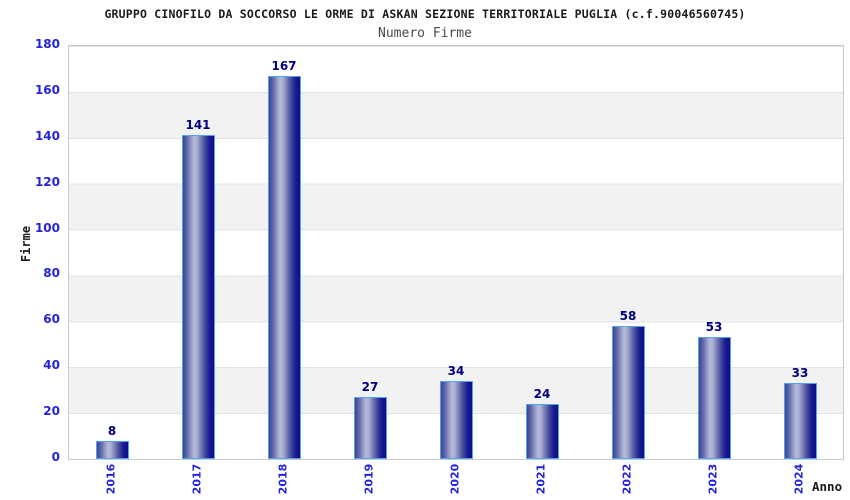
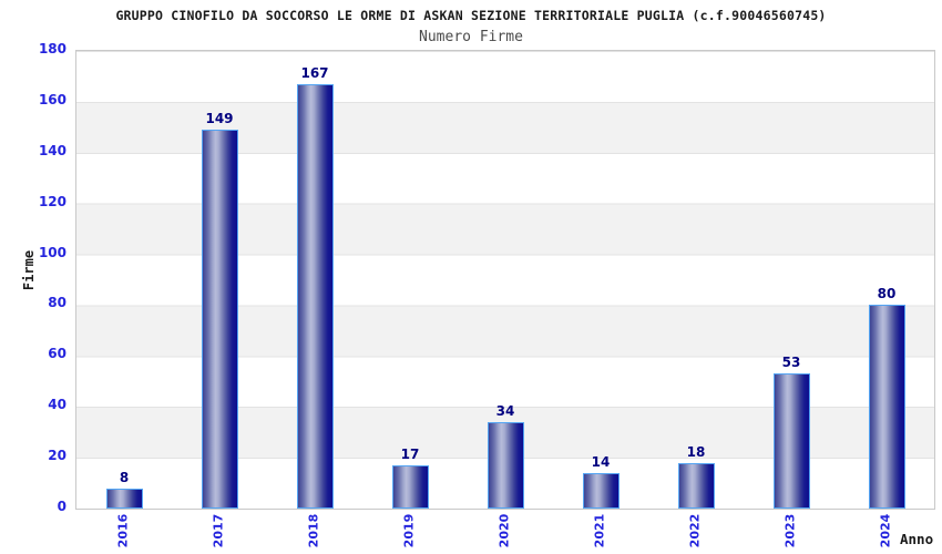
2017: 141 -> 149
2019: 27 -> 17
2021: 24 -> 14
2022: 58 -> 18
2024: 33 -> 80
